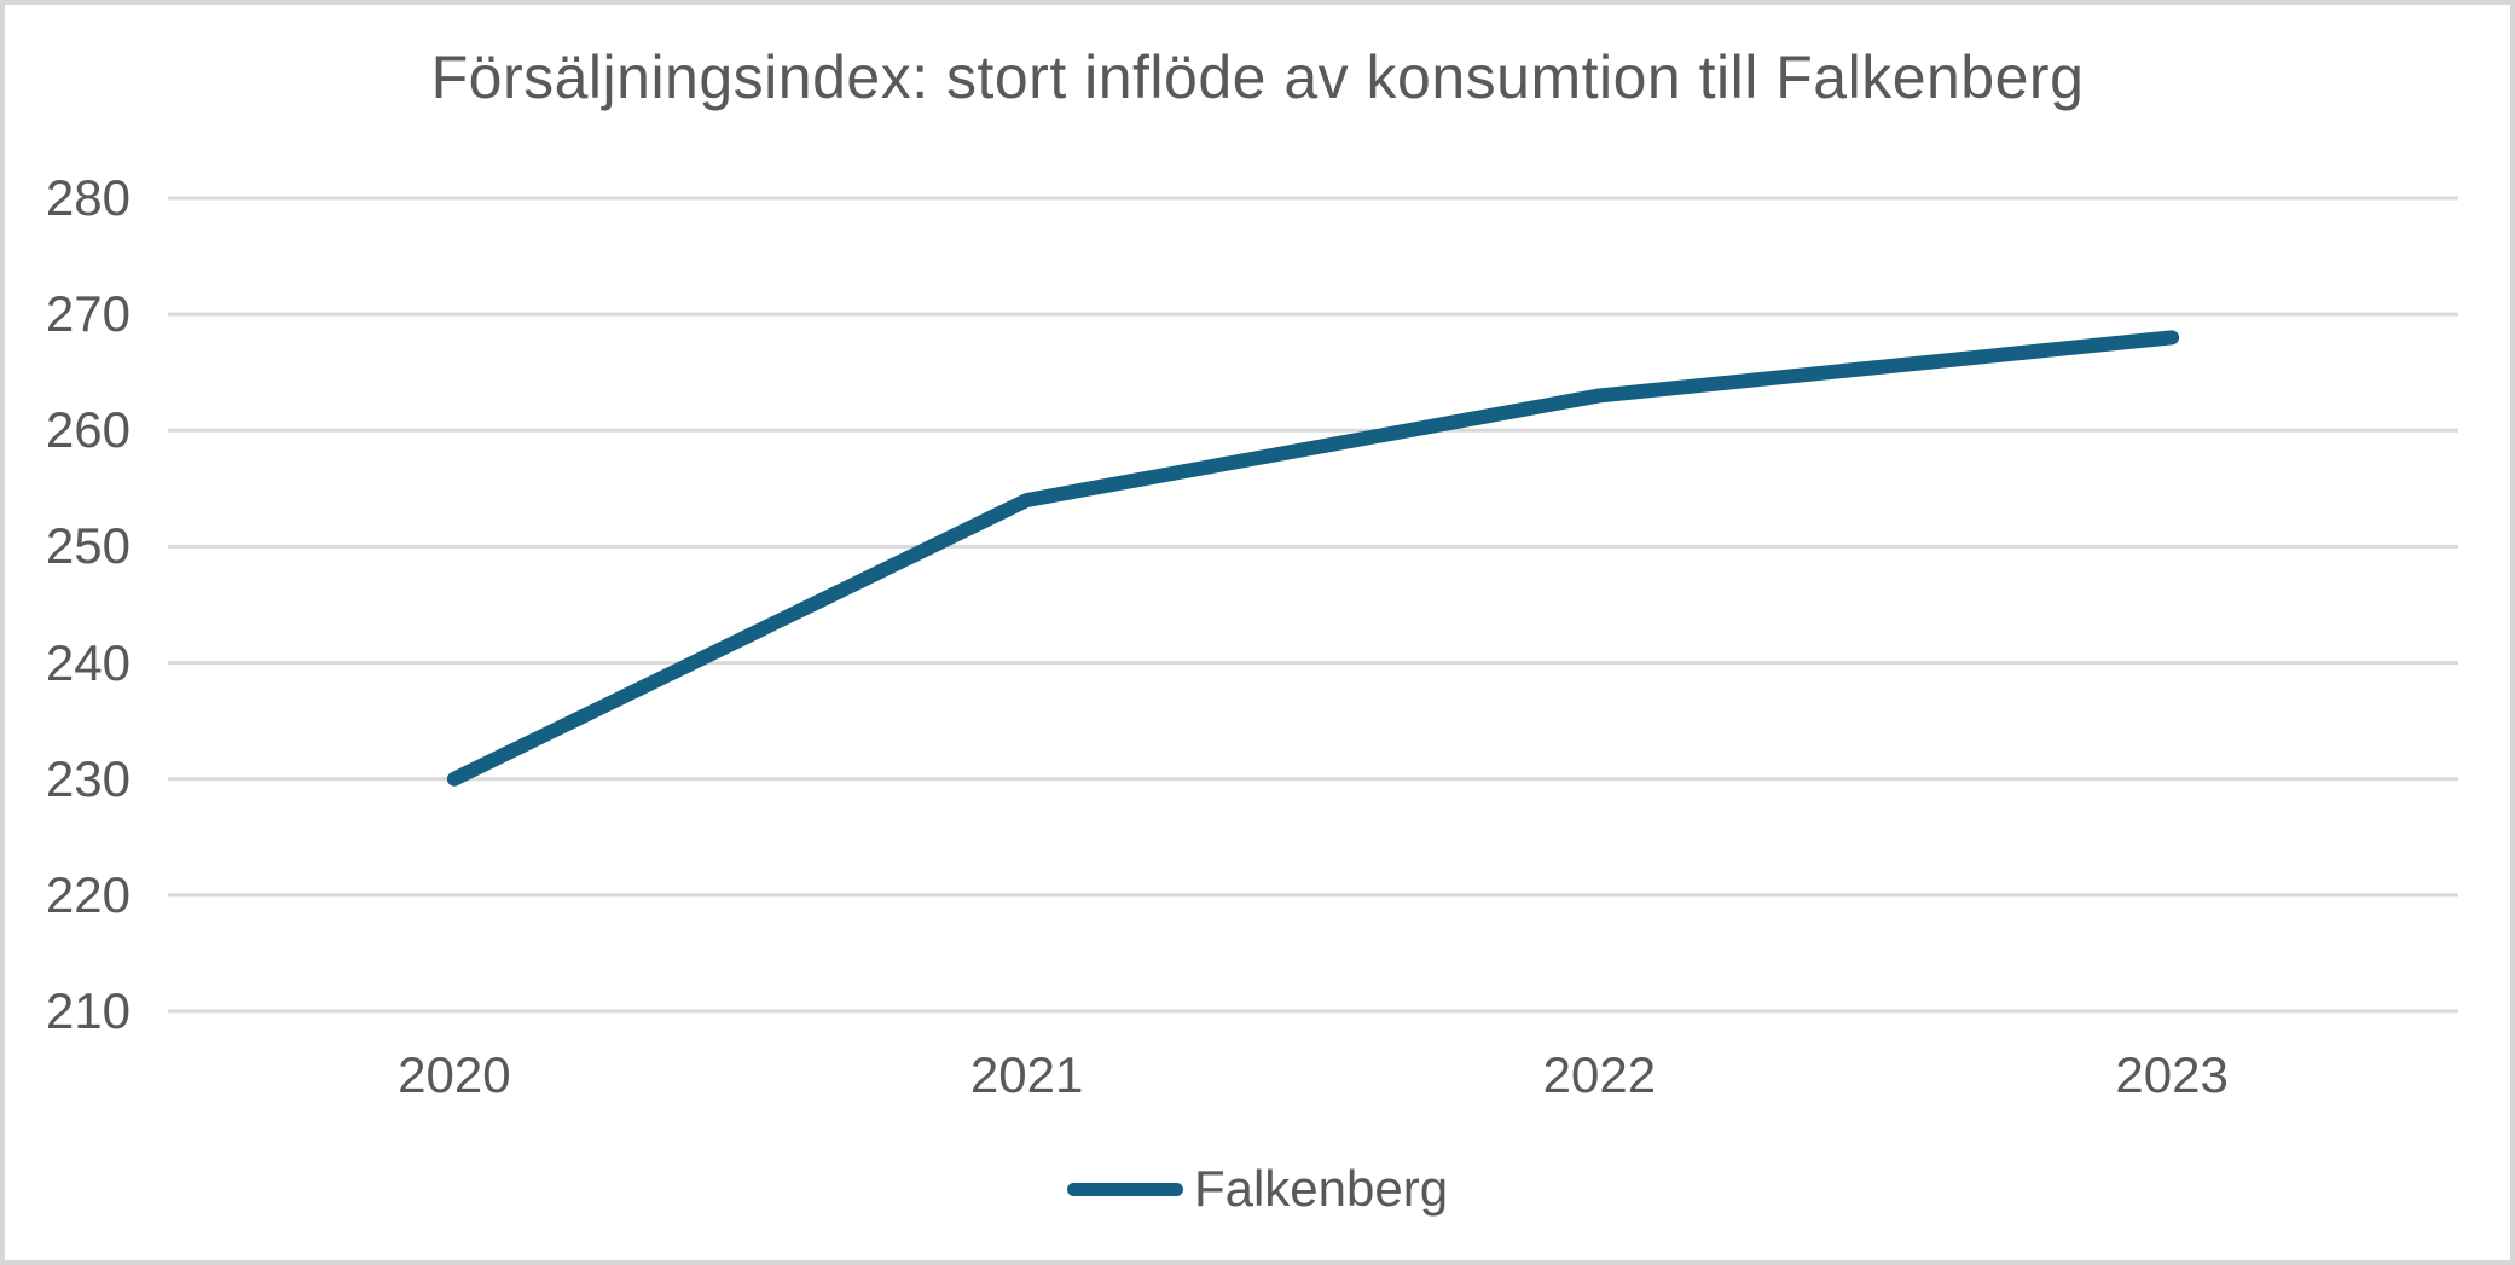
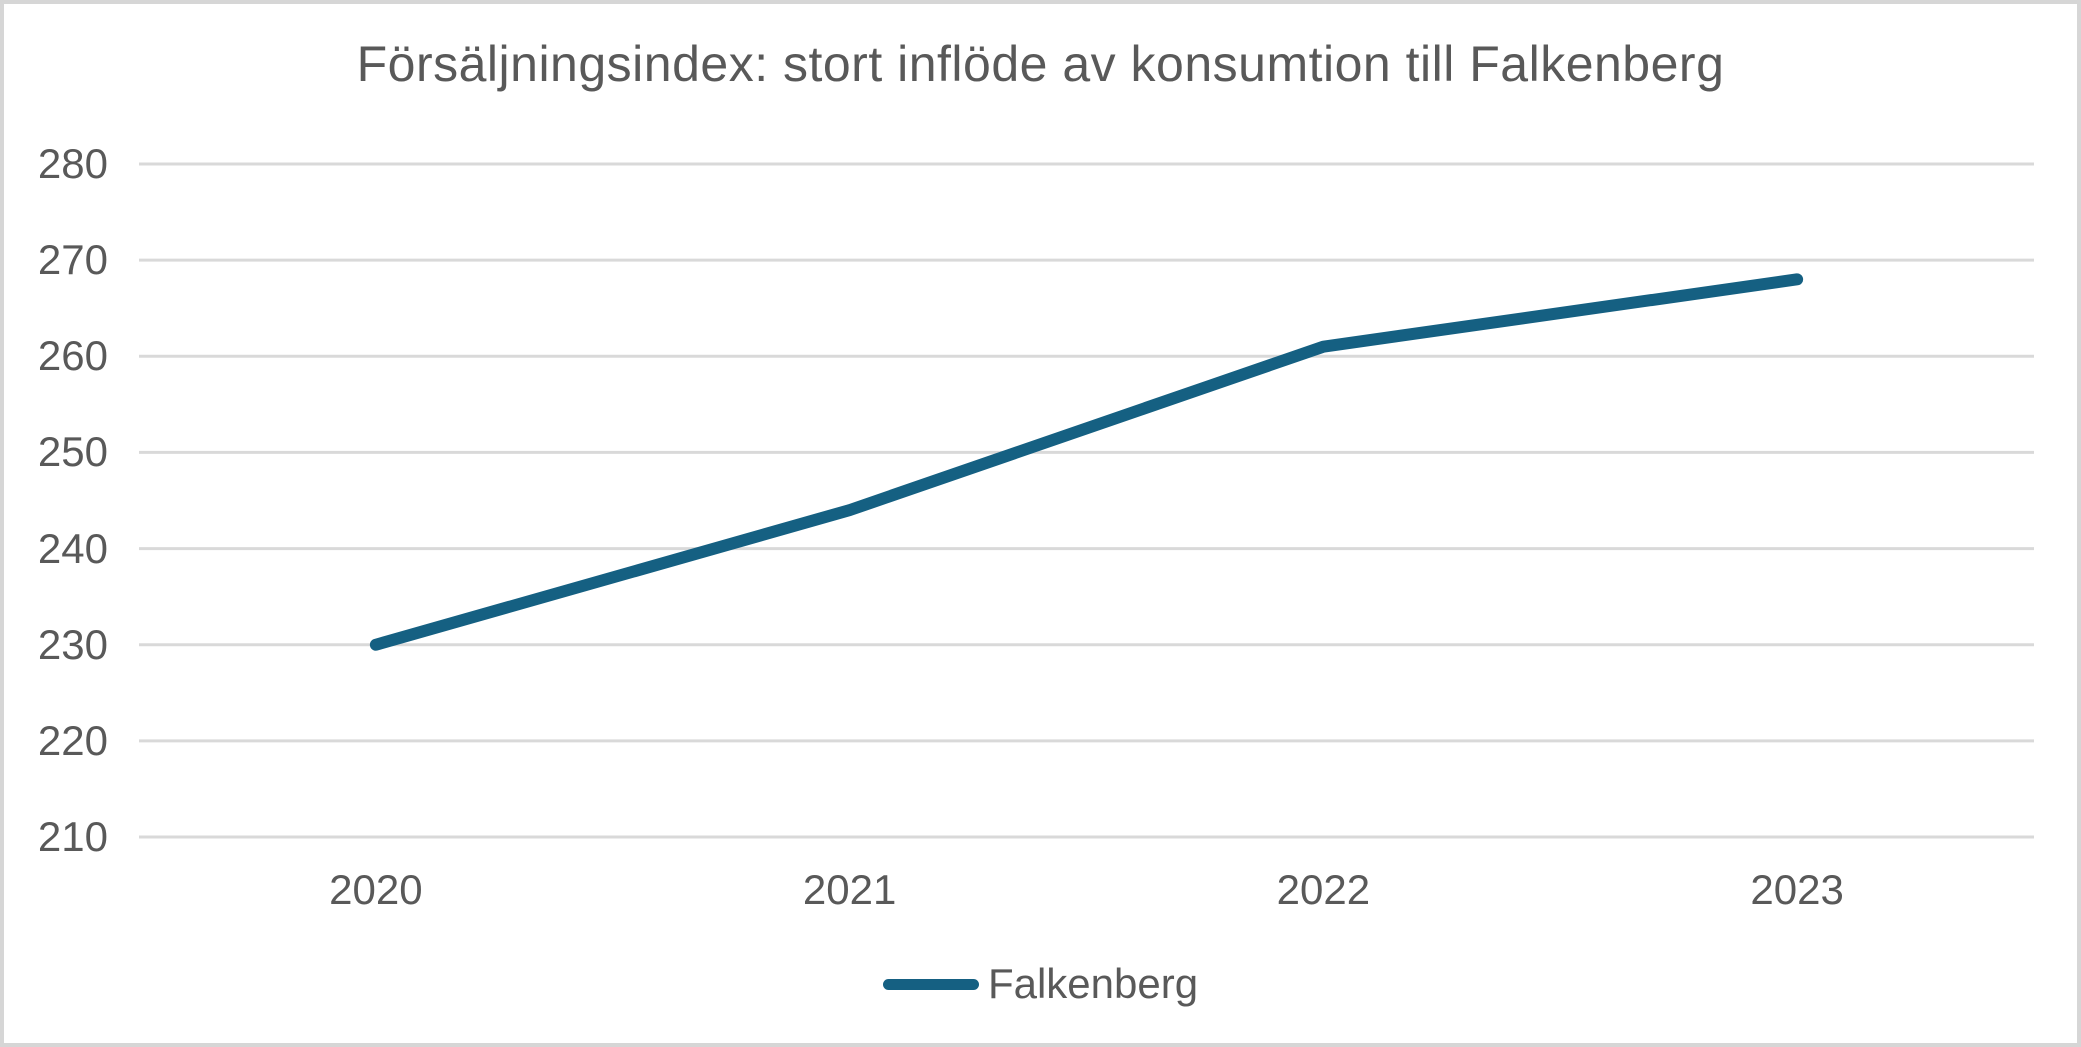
2021: 254 -> 244
2022: 263 -> 261
